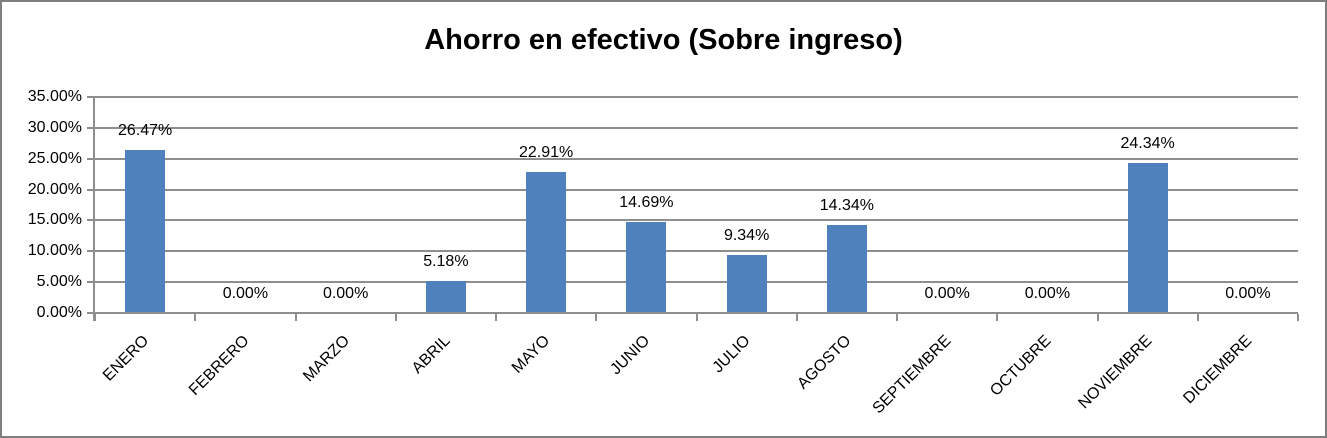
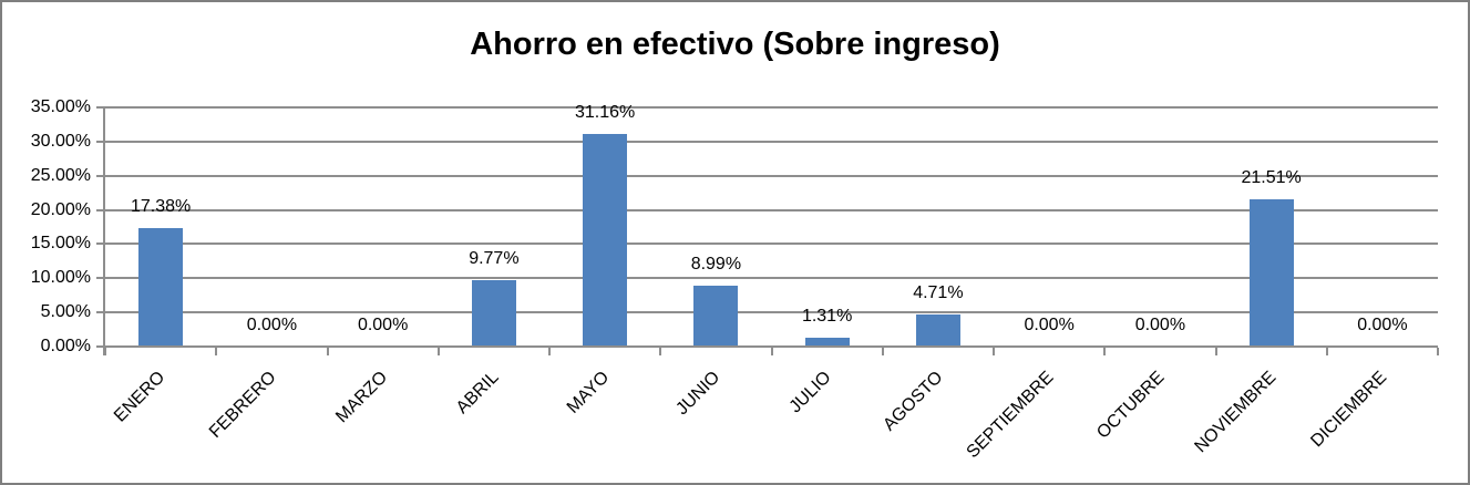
ENERO: 26.47% -> 17.38%
ABRIL: 5.18% -> 9.77%
MAYO: 22.91% -> 31.16%
JUNIO: 14.69% -> 8.99%
JULIO: 9.34% -> 1.31%
AGOSTO: 14.34% -> 4.71%
NOVIEMBRE: 24.34% -> 21.51%
